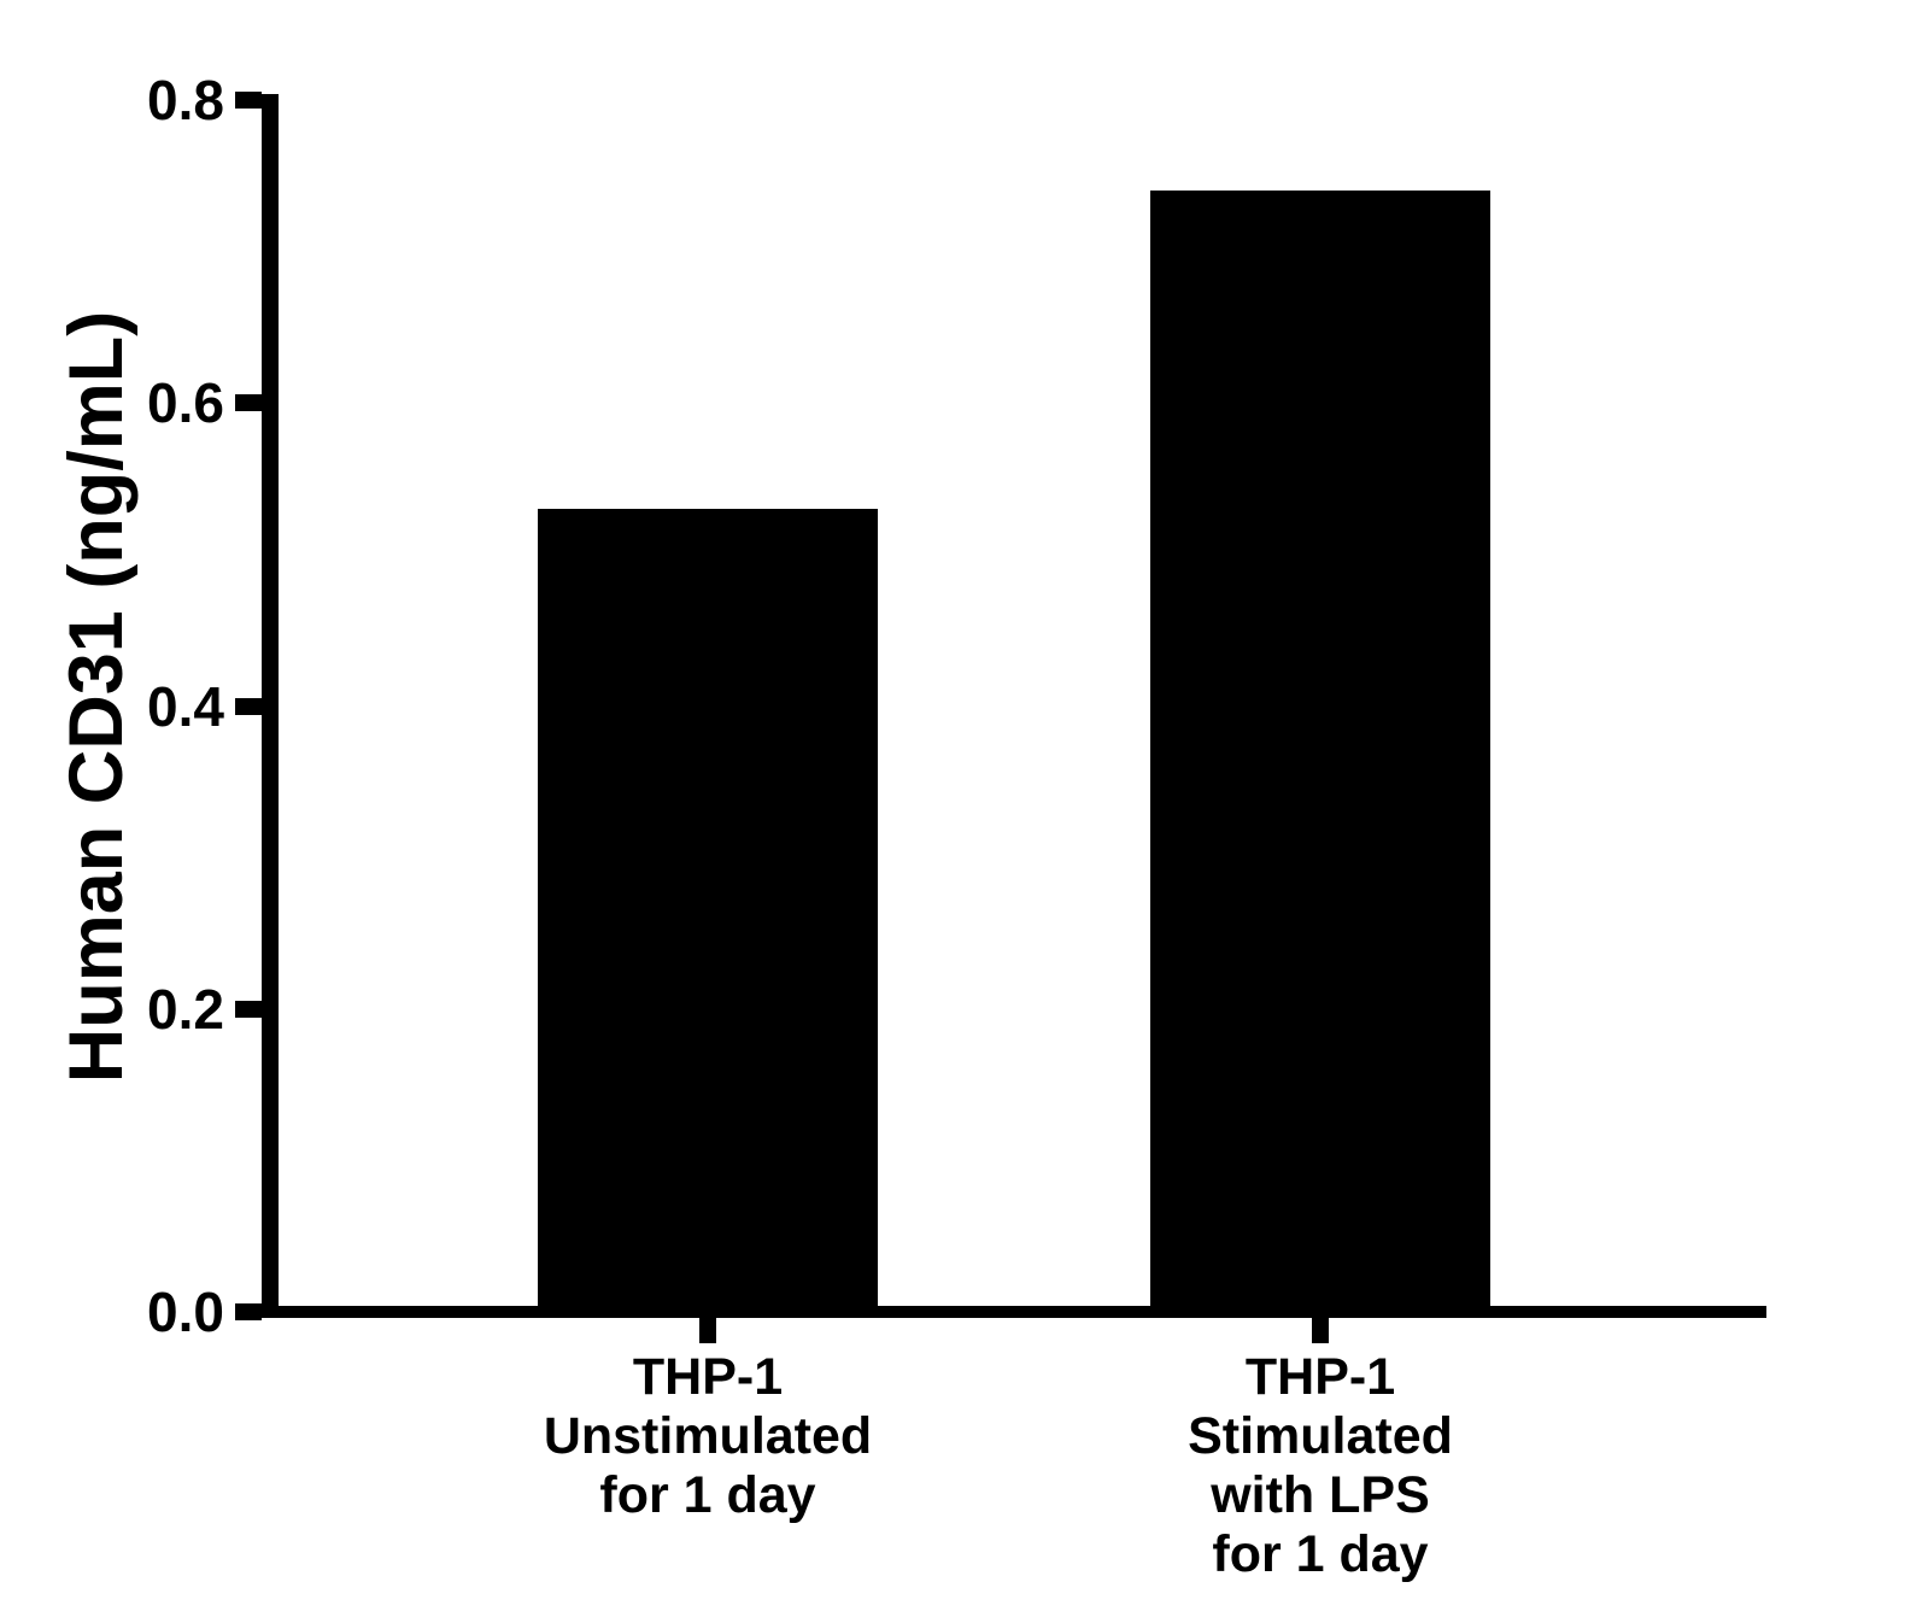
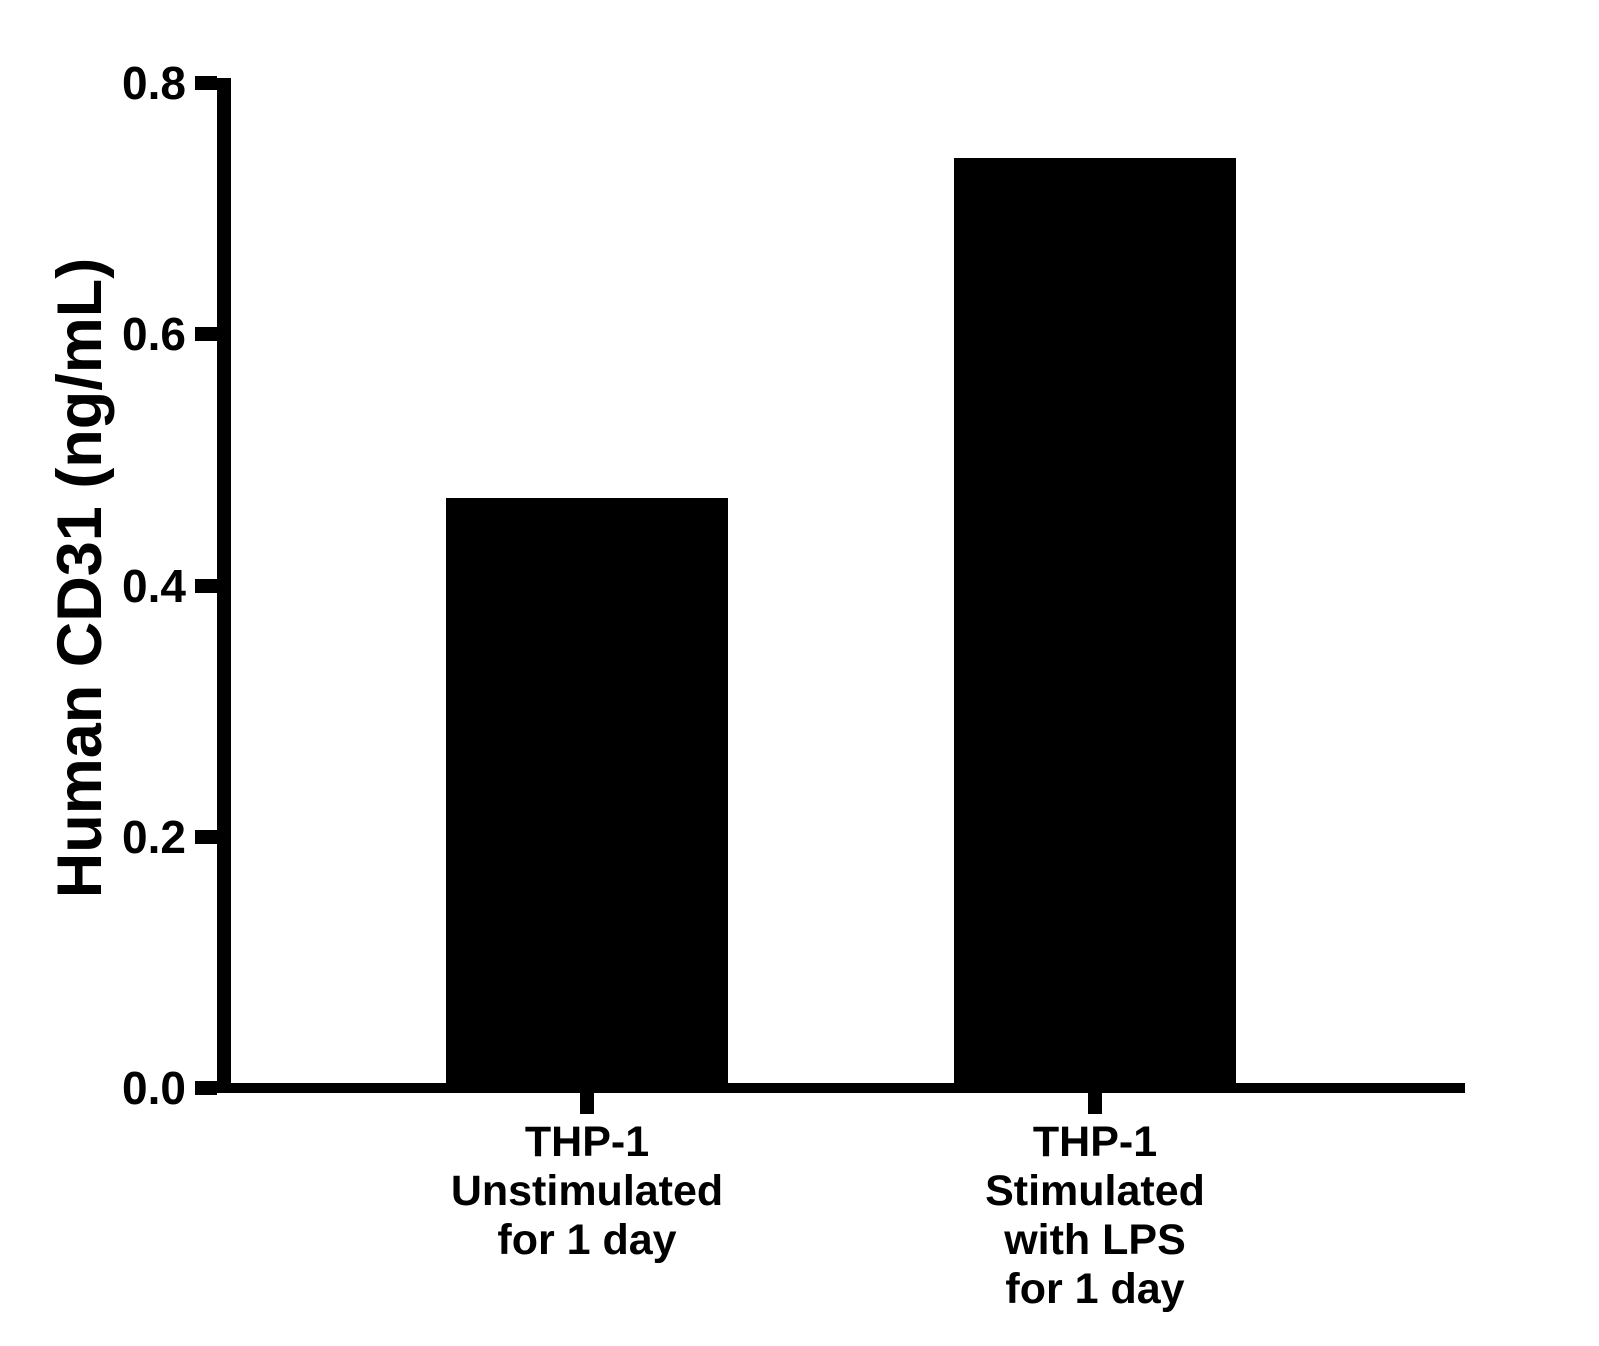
THP-1 Unstimulated for 1 day: 0.53 -> 0.47
